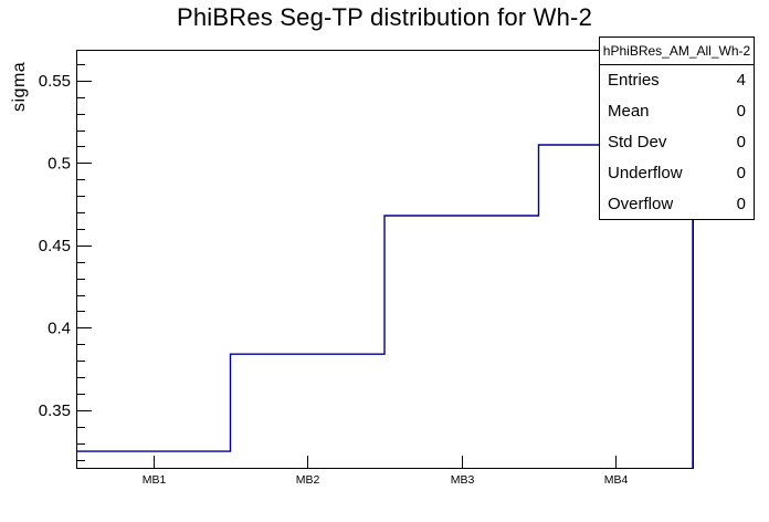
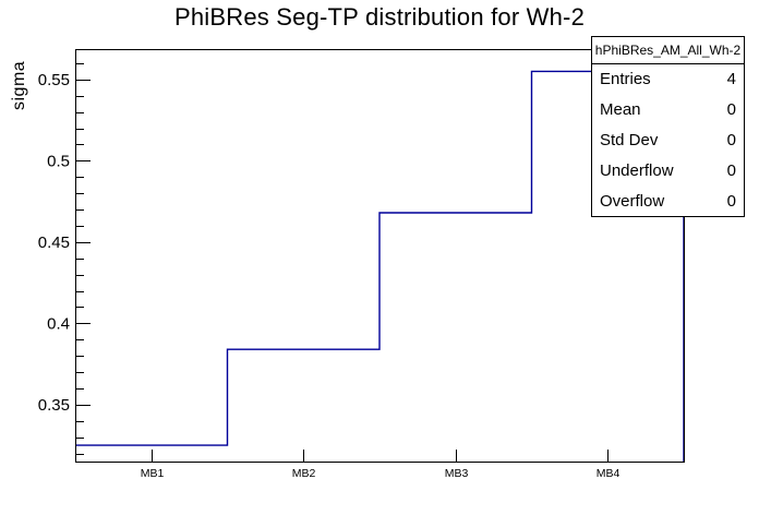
MB4: 0.511 -> 0.555
